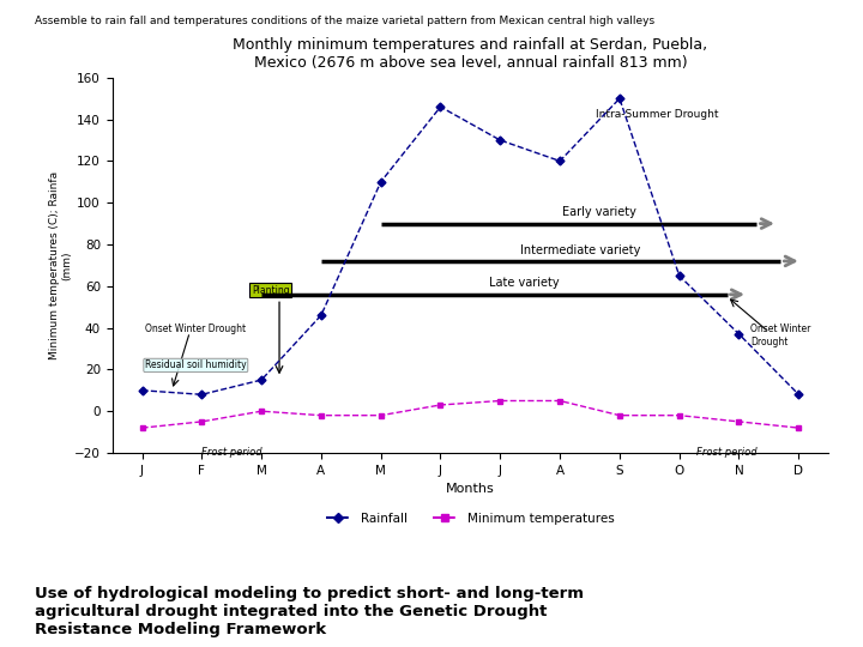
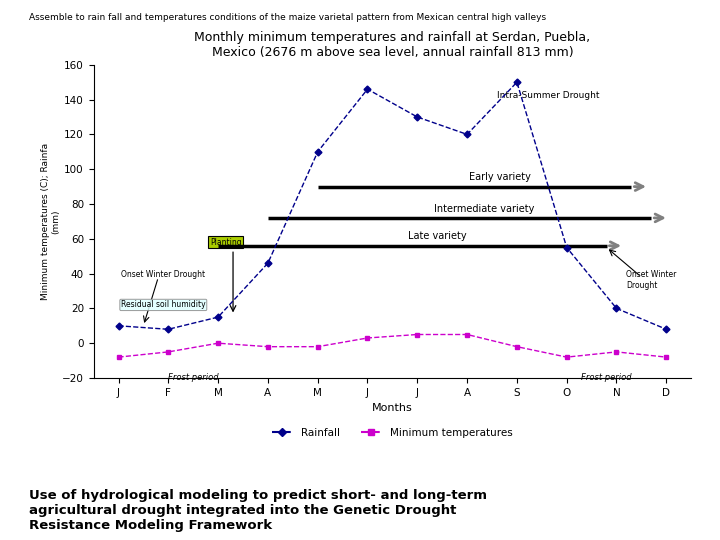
Rainfall/O: 65 -> 55
Minimum temperatures/O: -2 -> -8
Rainfall/N: 37 -> 20
